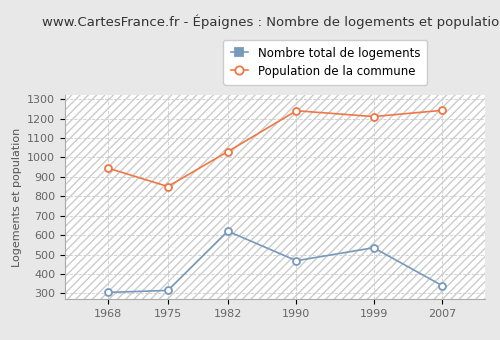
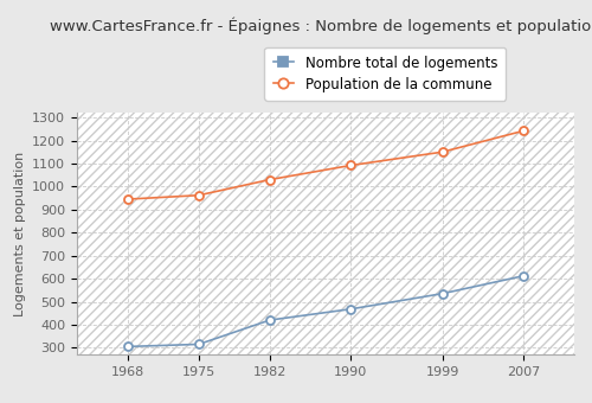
Population de la commune/1975: 850 -> 960
Nombre total de logements/1982: 620 -> 420
Population de la commune/1990: 1240 -> 1090
Population de la commune/1999: 1210 -> 1150
Nombre total de logements/2007: 340 -> 610
